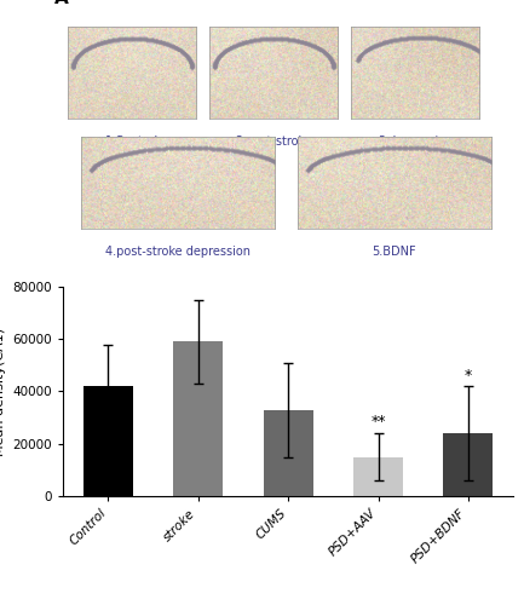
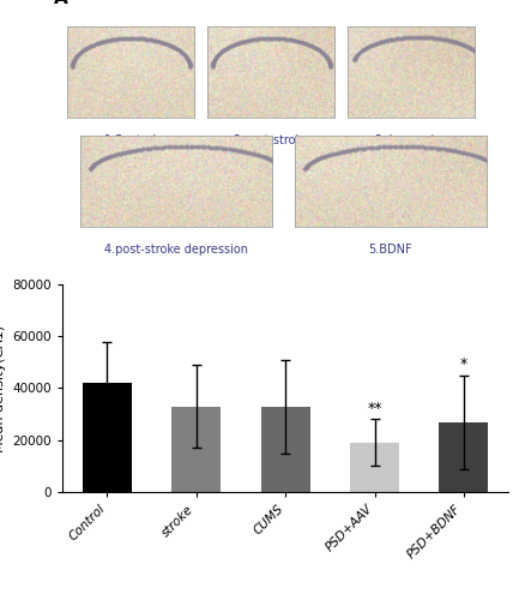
stroke: 59000 -> 33000
PSD+AAV: 15000 -> 19000
PSD+BDNF: 24000 -> 27000
